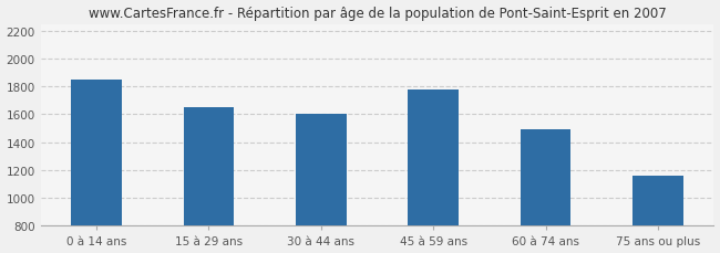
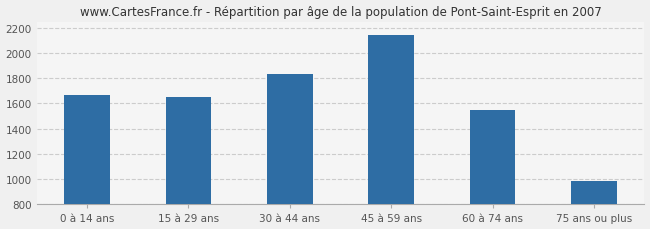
0 à 14 ans: 1850 -> 1670
30 à 44 ans: 1600 -> 1840
45 à 59 ans: 1780 -> 2140
60 à 74 ans: 1490 -> 1550
75 ans ou plus: 1160 -> 980
